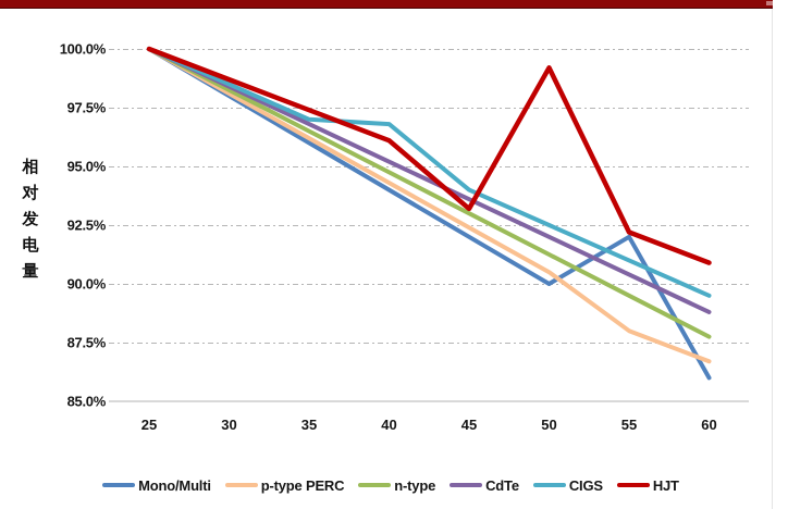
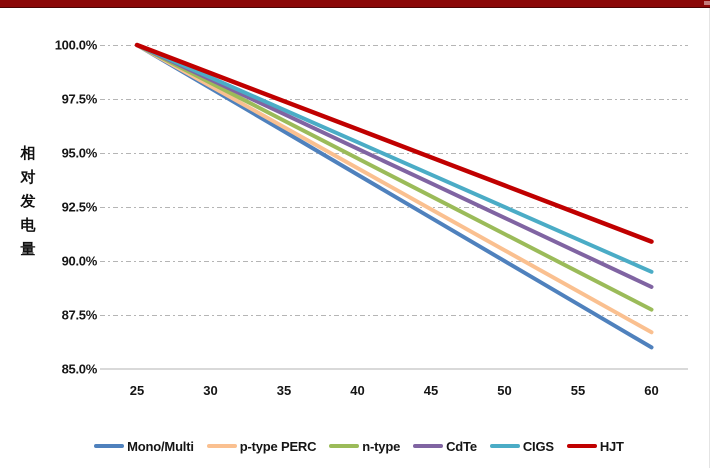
CIGS/40: 96.8% -> 95.5%
HJT/45: 93.2% -> 94.8%
HJT/50: 99.2% -> 93.5%
Mono/Multi/55: 92% -> 88%
p-type PERC/55: 88.0% -> 88.6%
